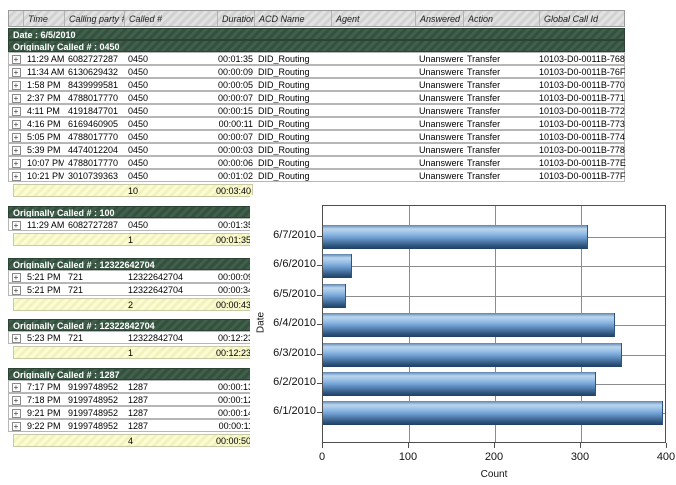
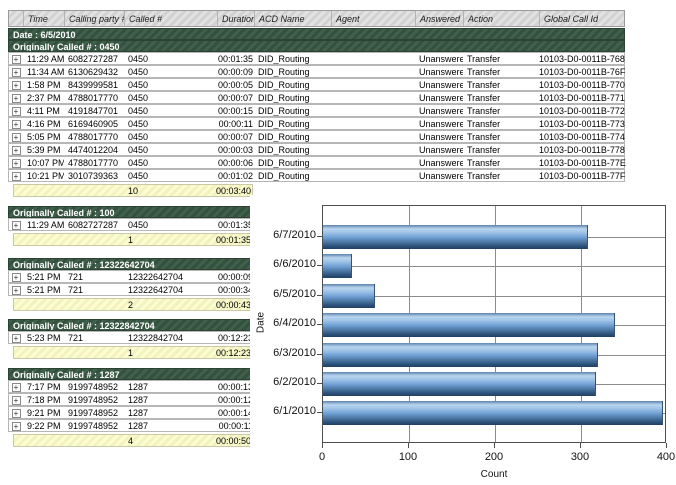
6/5/2010: 30 -> 60
6/3/2010: 350 -> 320
